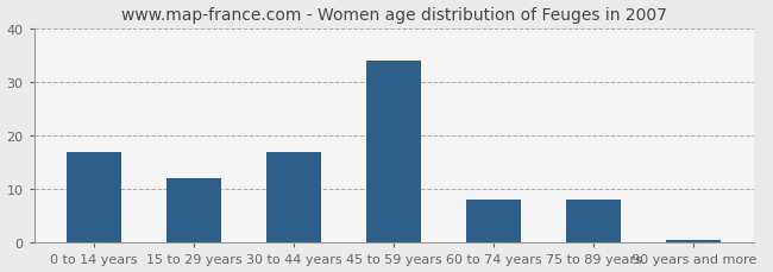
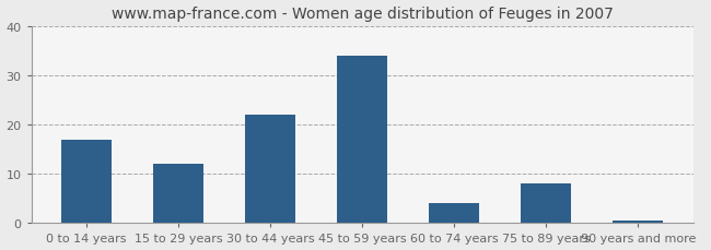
30 to 44 years: 17.0 -> 22.0
60 to 74 years: 8.0 -> 4.0
